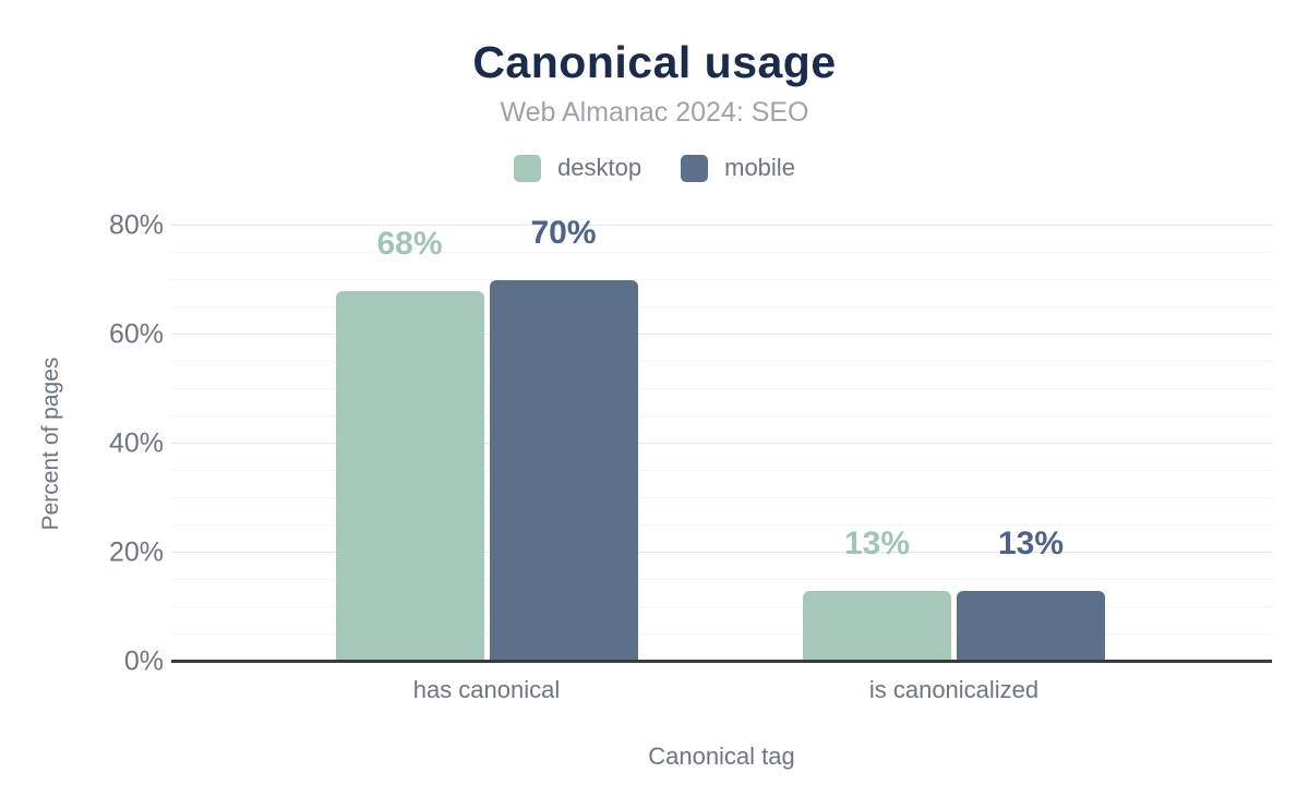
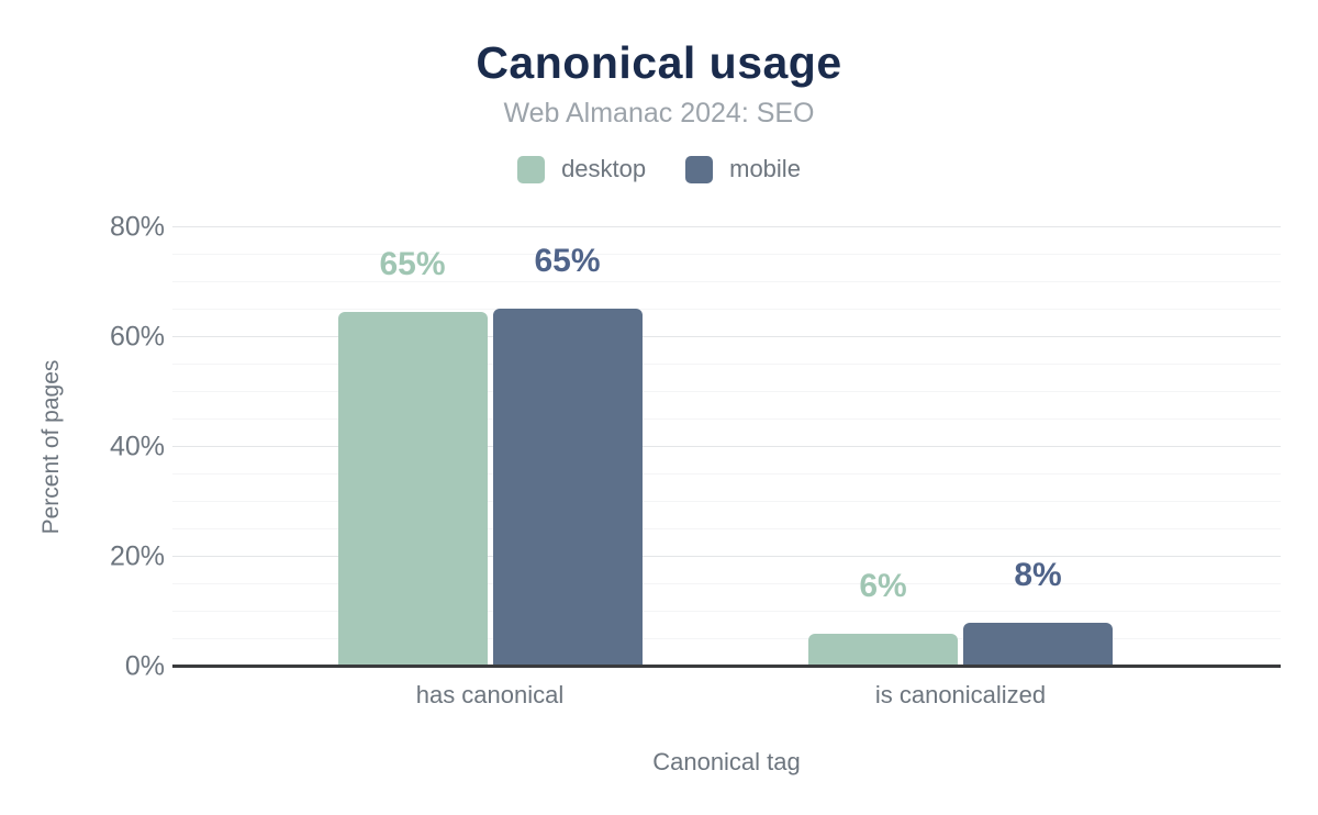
desktop/has canonical: 68% -> 65%
mobile/has canonical: 70% -> 65%
desktop/is canonicalized: 13% -> 6%
mobile/is canonicalized: 13% -> 8%
